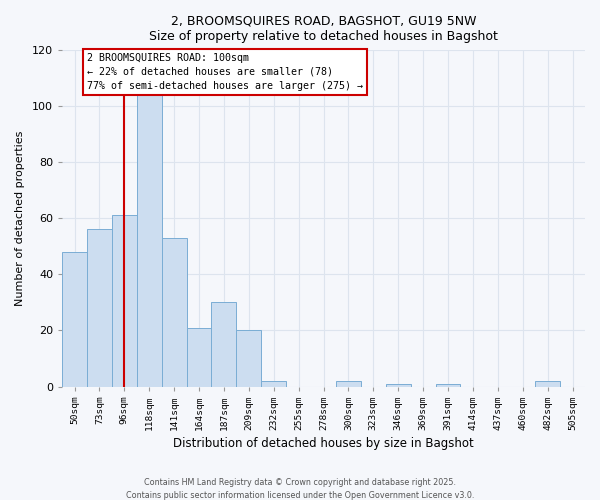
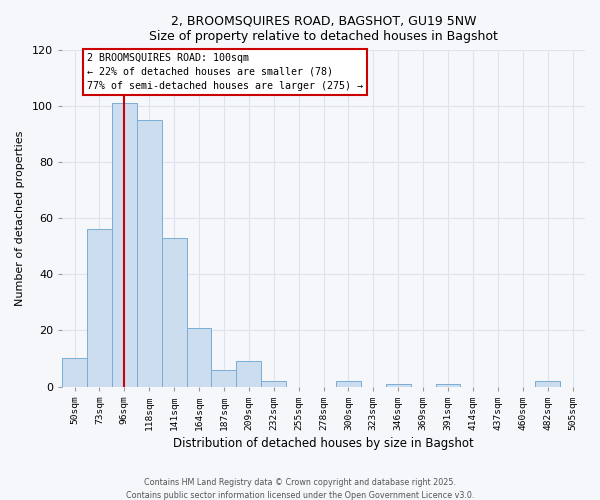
50sqm: 48 -> 10
96sqm: 61 -> 101
118sqm: 104 -> 95
187sqm: 30 -> 6
209sqm: 20 -> 9
